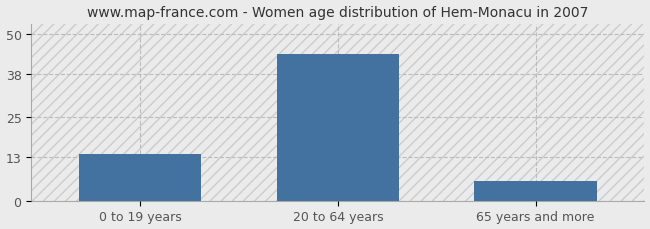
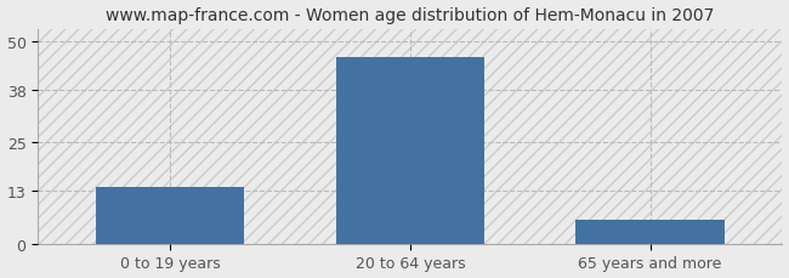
20 to 64 years: 44 -> 46
